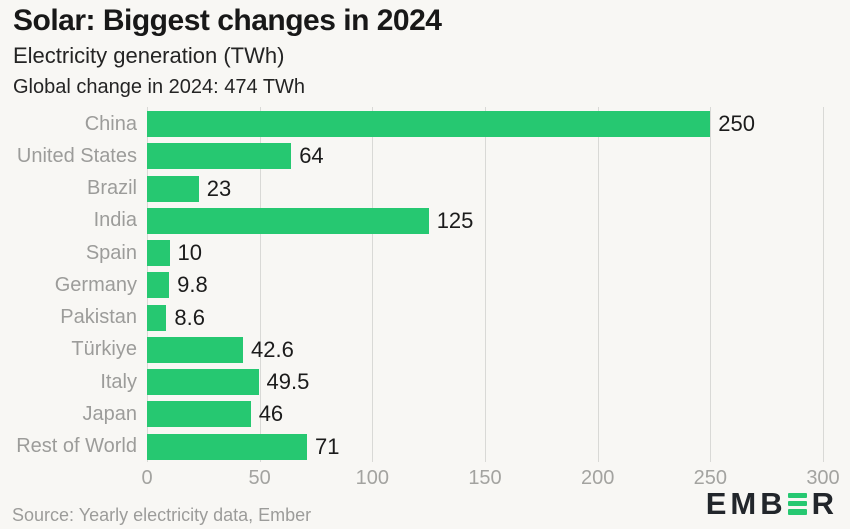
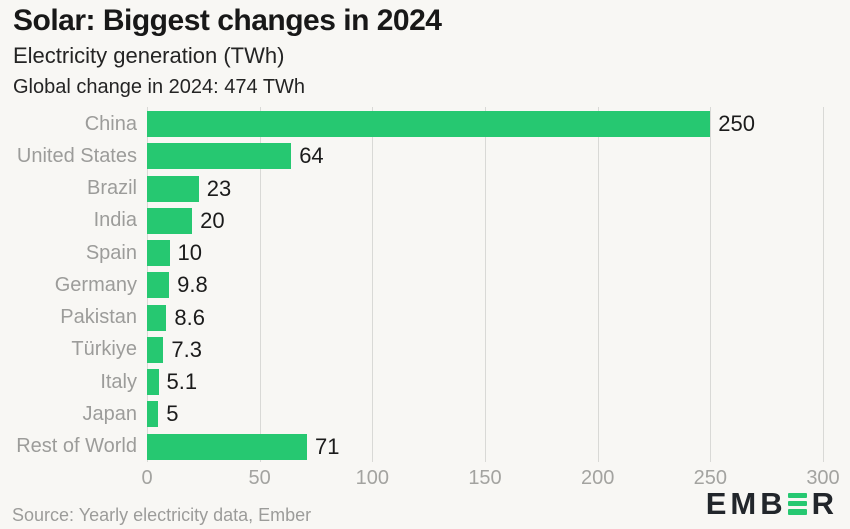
India: 125 -> 20
Türkiye: 42.6 -> 7.3
Italy: 49.5 -> 5.1
Japan: 46 -> 5
